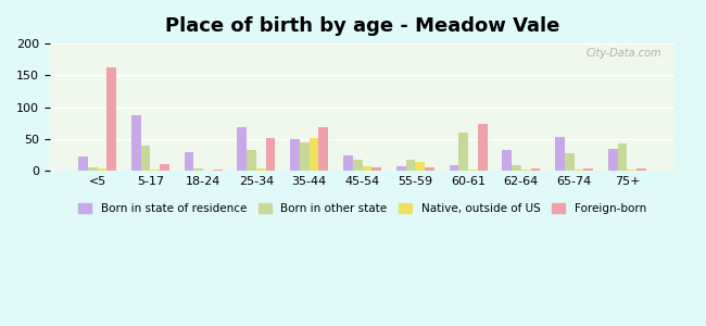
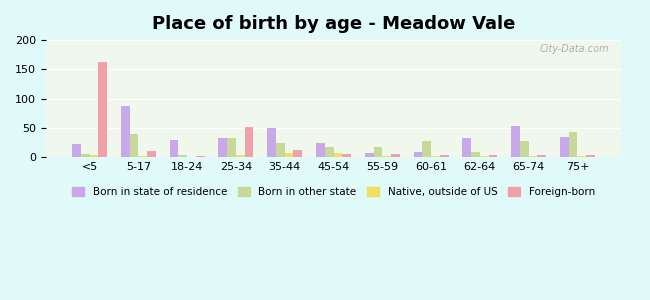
Born in state of residence/25-34: 68 -> 33
Born in other state/35-44: 44 -> 24
Native, outside of US/35-44: 52 -> 7
Foreign-born/35-44: 68 -> 13
Native, outside of US/55-59: 14 -> 2
Born in other state/60-61: 60 -> 28
Foreign-born/60-61: 74 -> 4
